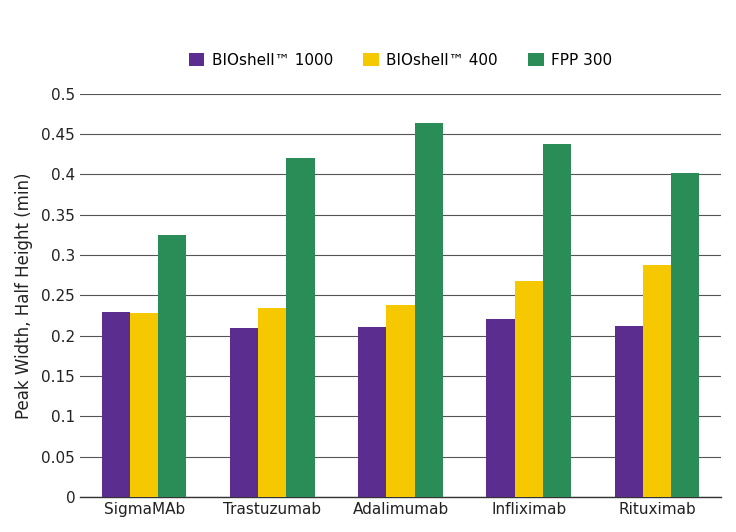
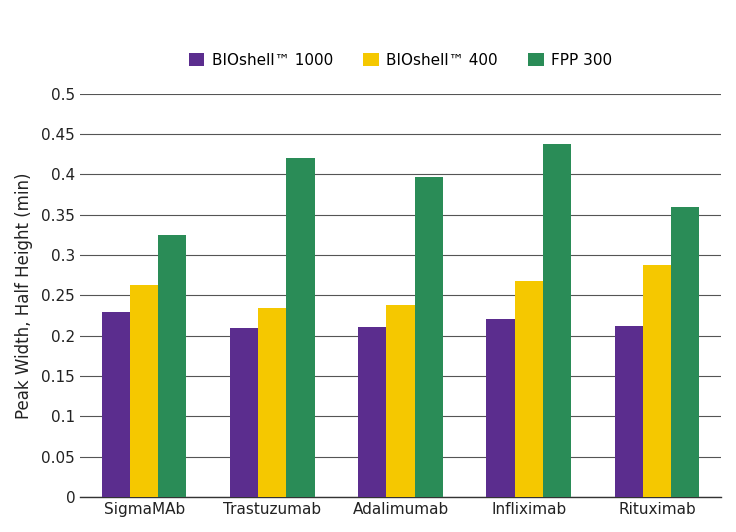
BIOshell™ 400/SigmaMAb: 0.228 -> 0.263
FPP 300/Adalimumab: 0.464 -> 0.397
FPP 300/Rituximab: 0.402 -> 0.360
